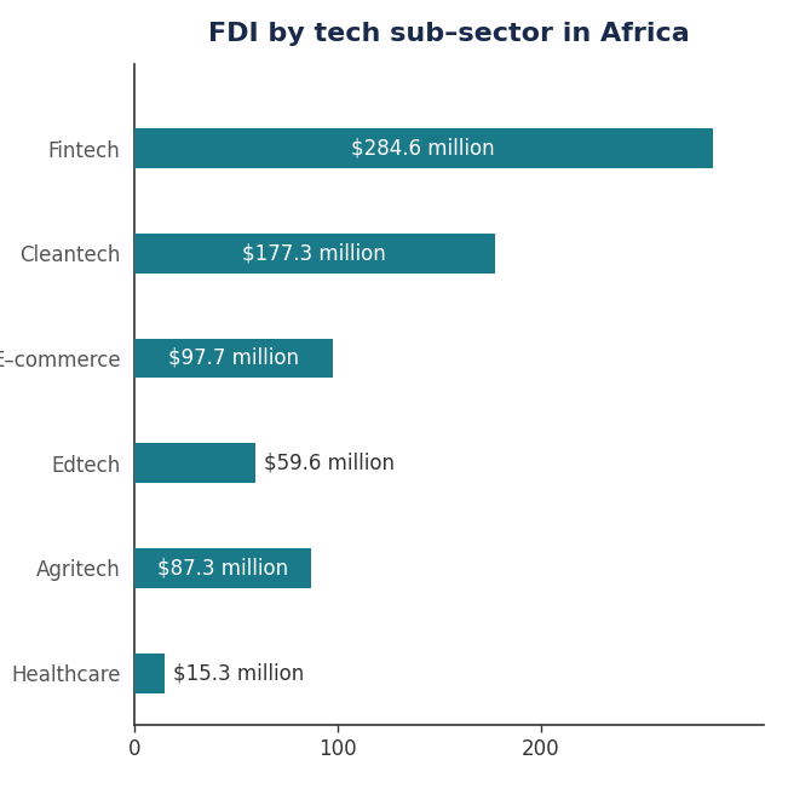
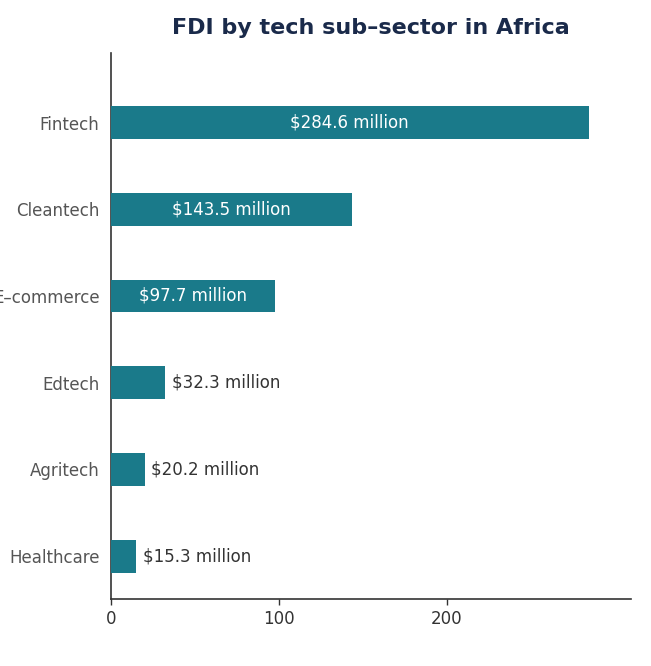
Cleantech: $177.3 -> $143.5
Edtech: $59.6 -> $32.3
Agritech: $87.3 -> $20.2
